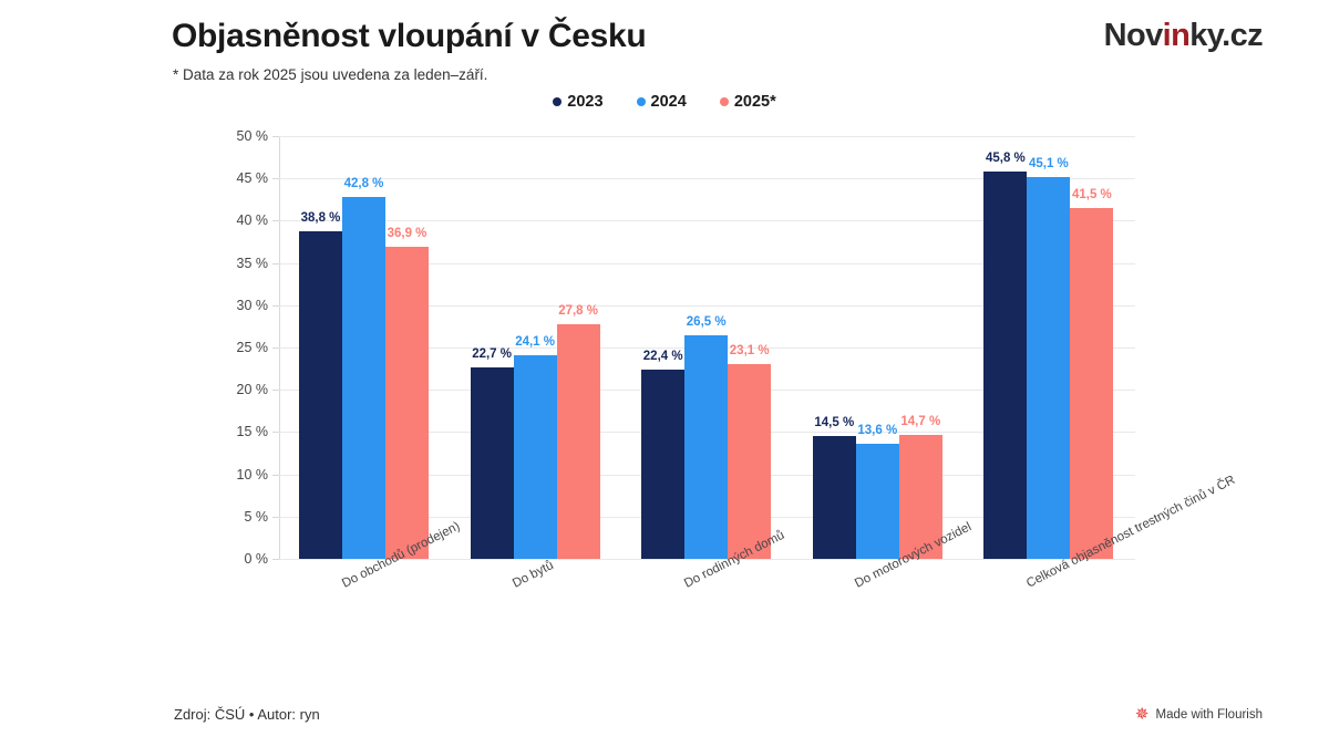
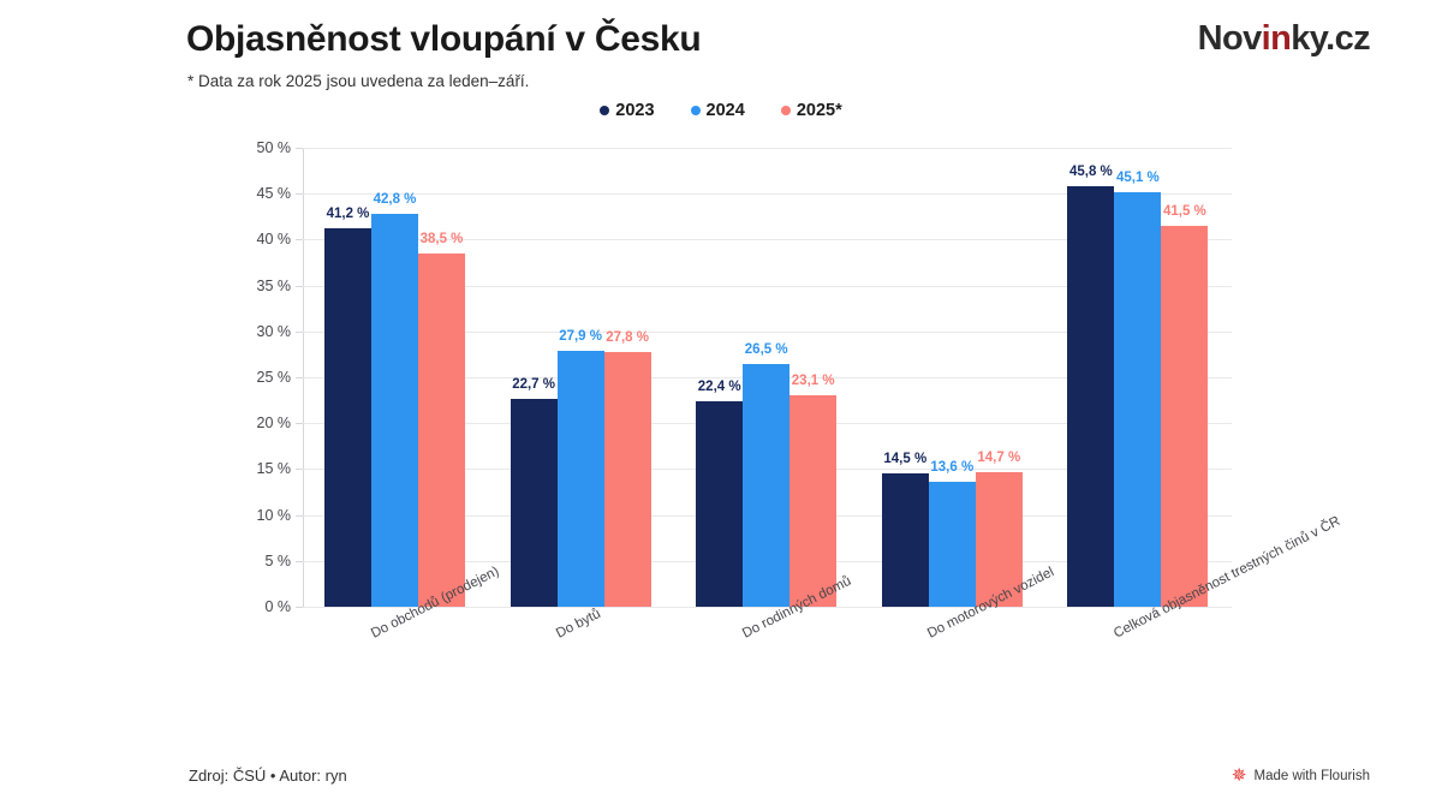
2023/Do obchodů (prodejen): 38,8 -> 41,2
2025*/Do obchodů (prodejen): 36,9 -> 38,5
2024/Do bytů: 24,1 -> 27,9
